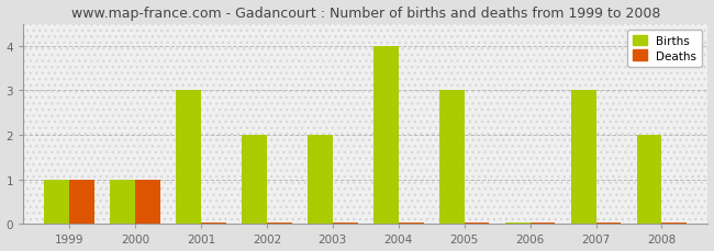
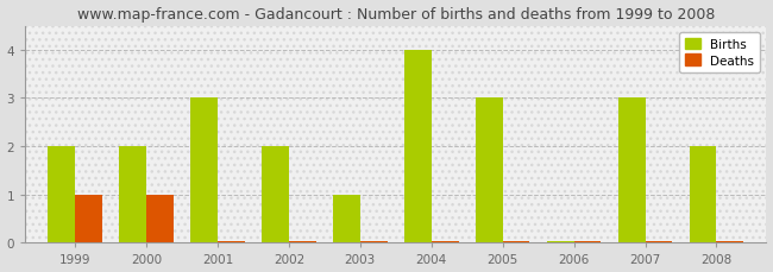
Births/1999: 1 -> 2
Births/2000: 1 -> 2
Births/2003: 2 -> 1
